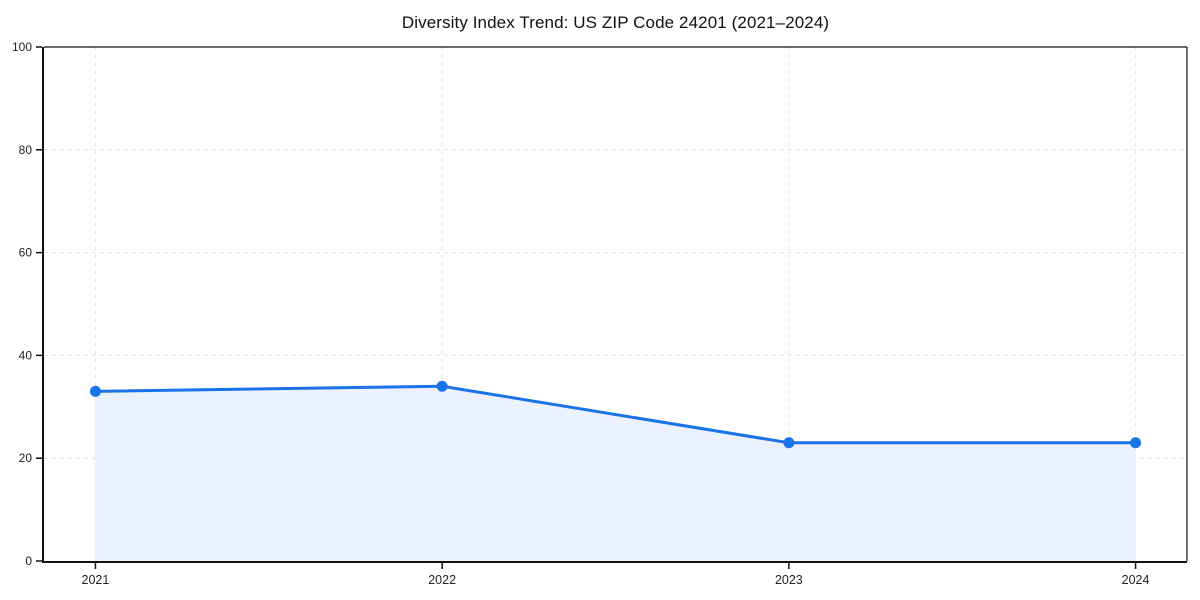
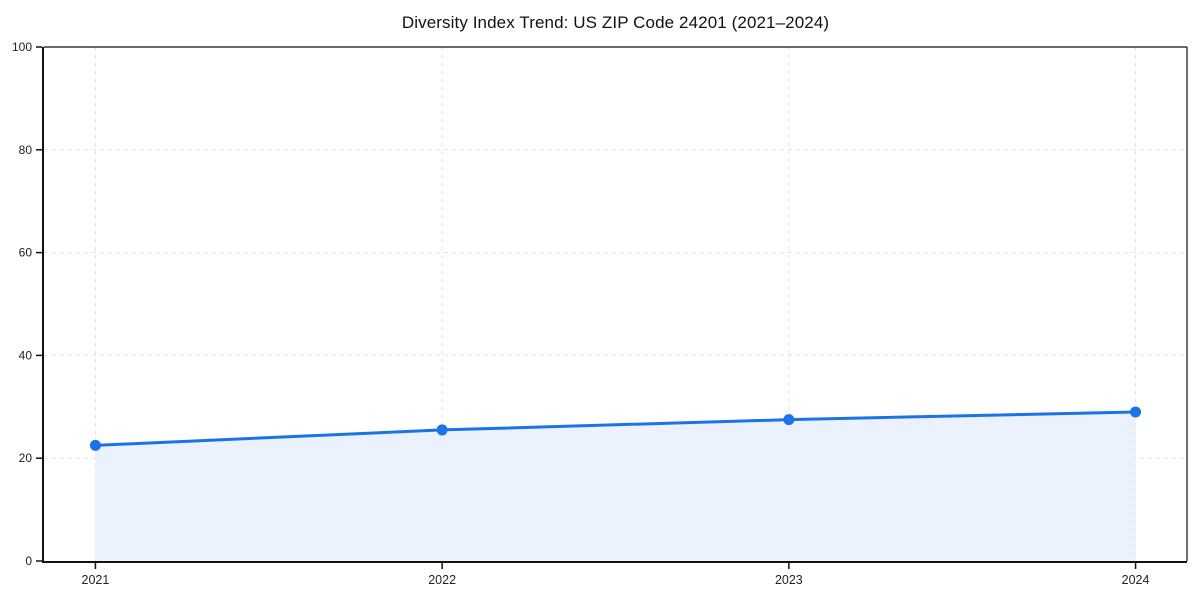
2021: 33 -> 22
2022: 34 -> 26
2023: 23 -> 28
2024: 23 -> 29
